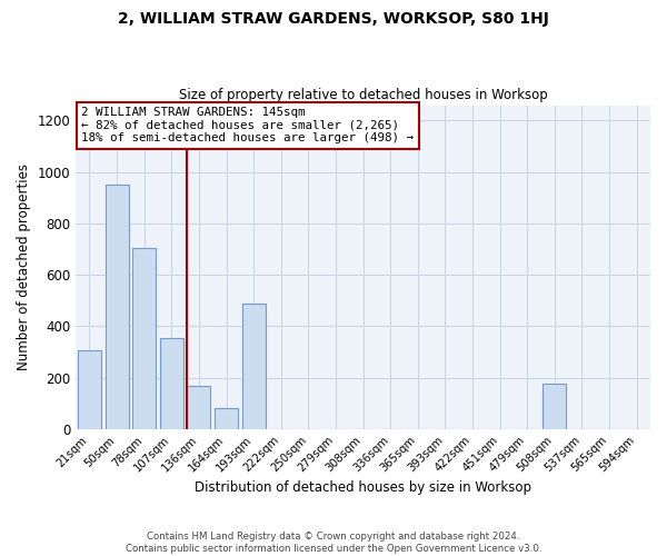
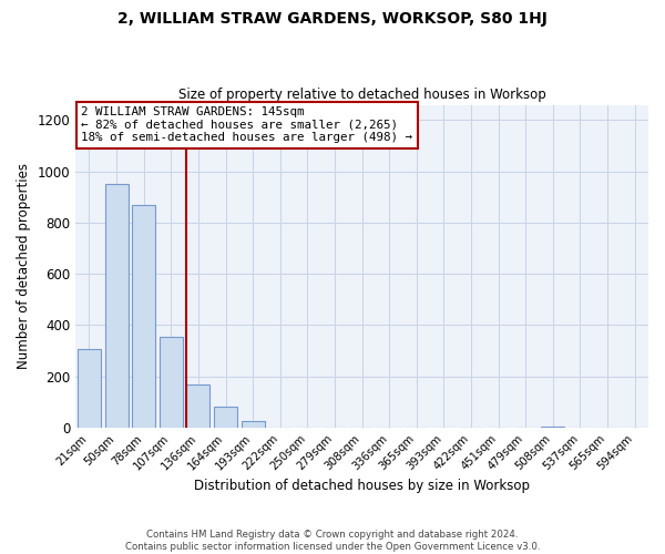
78sqm: 705 -> 870
193sqm: 490 -> 25
508sqm: 175 -> 5
